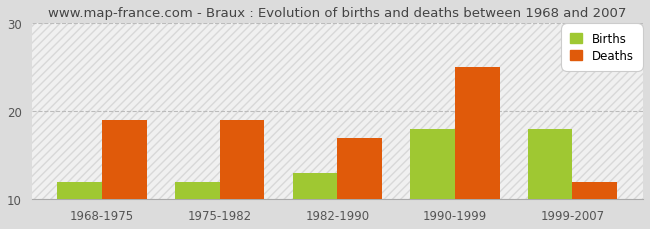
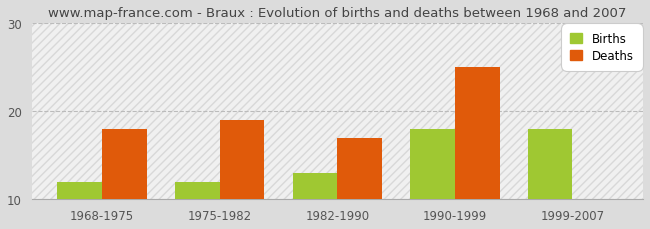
Deaths/1968-1975: 19 -> 18
Deaths/1999-2007: 12 -> 10
